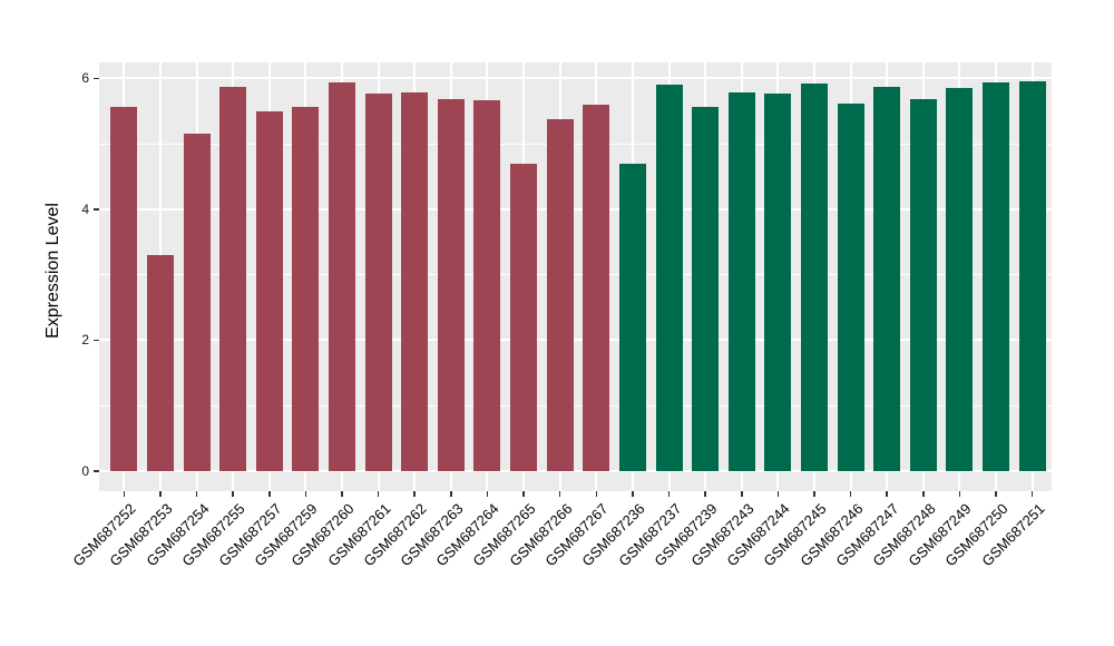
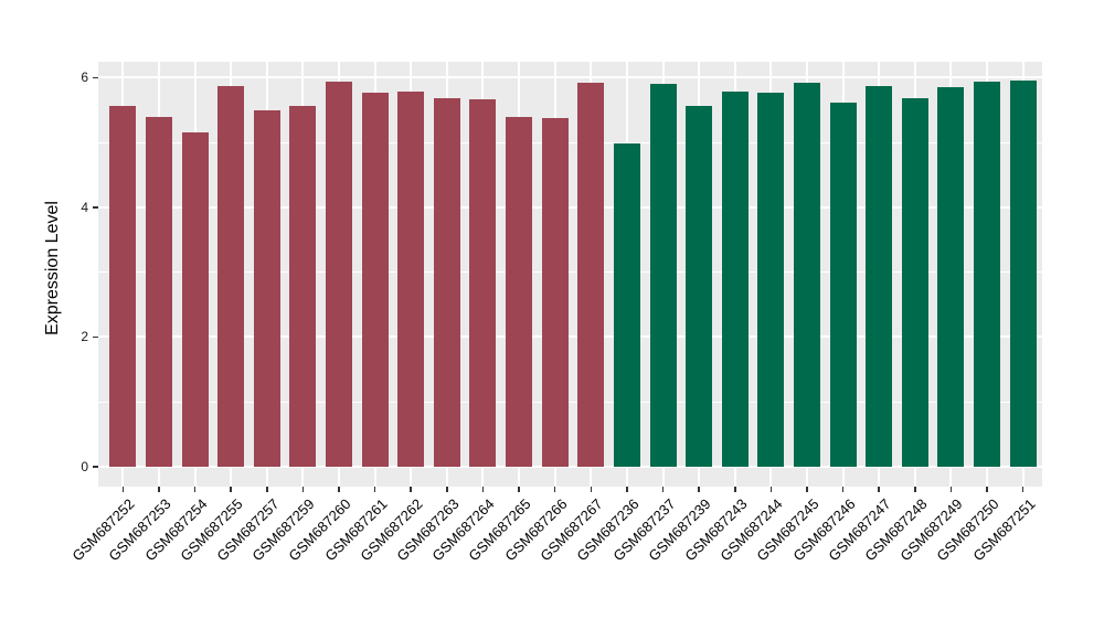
GSM687253: 3.3 -> 5.4
GSM687265: 4.7 -> 5.4
GSM687267: 5.6 -> 5.9
GSM687236: 4.7 -> 5.0
